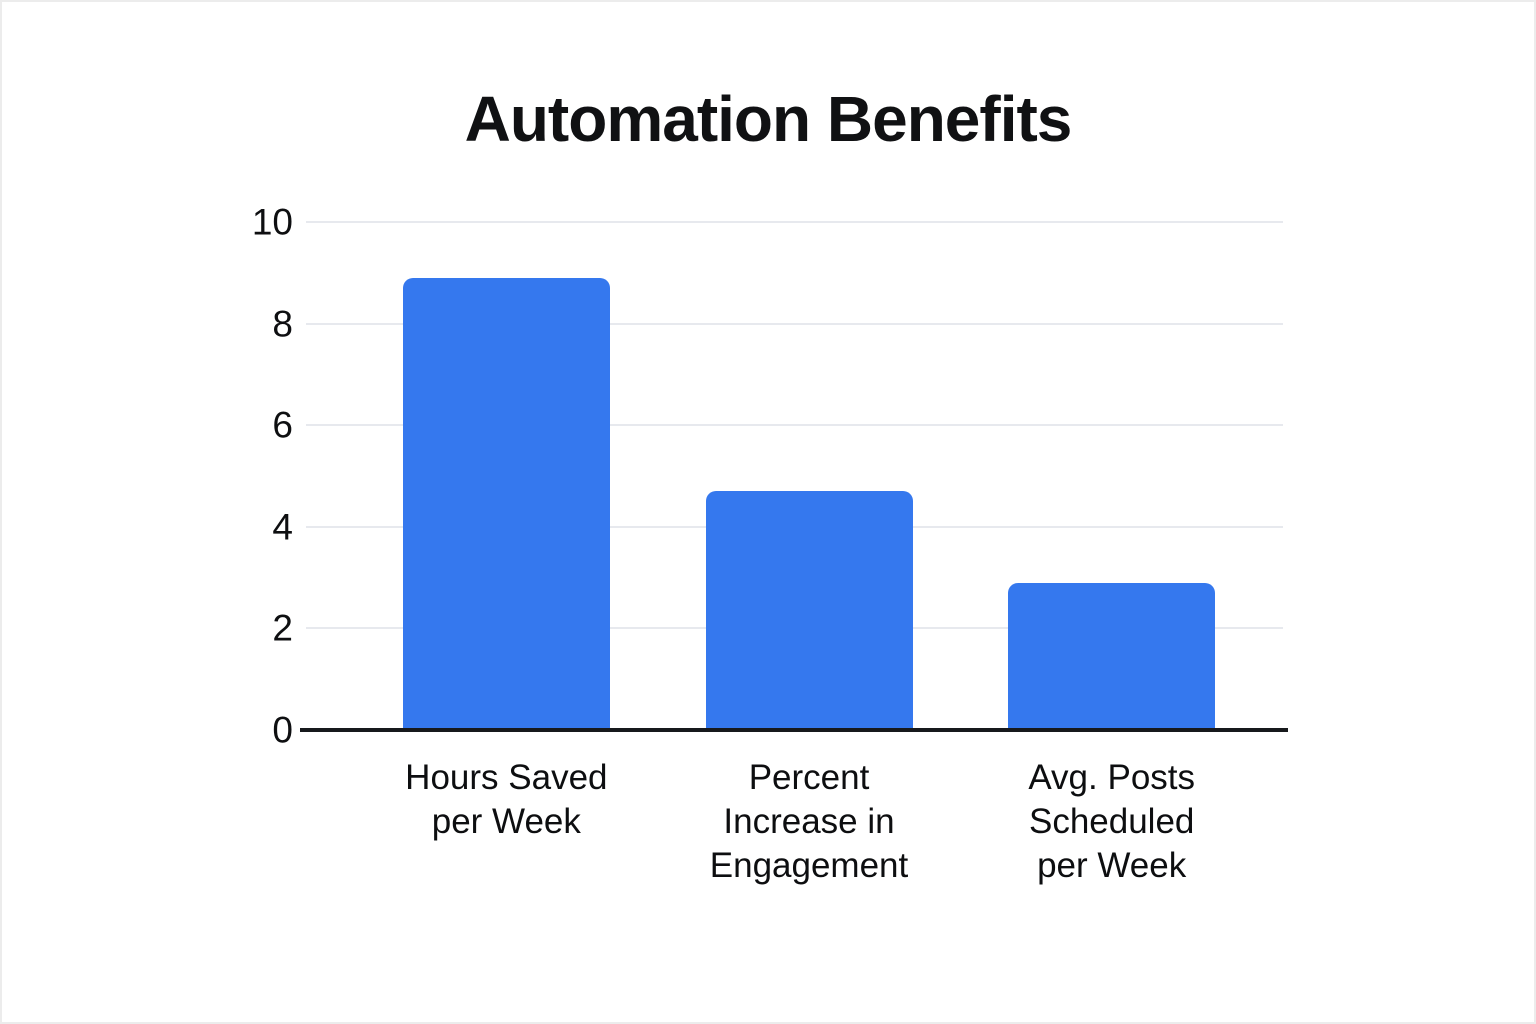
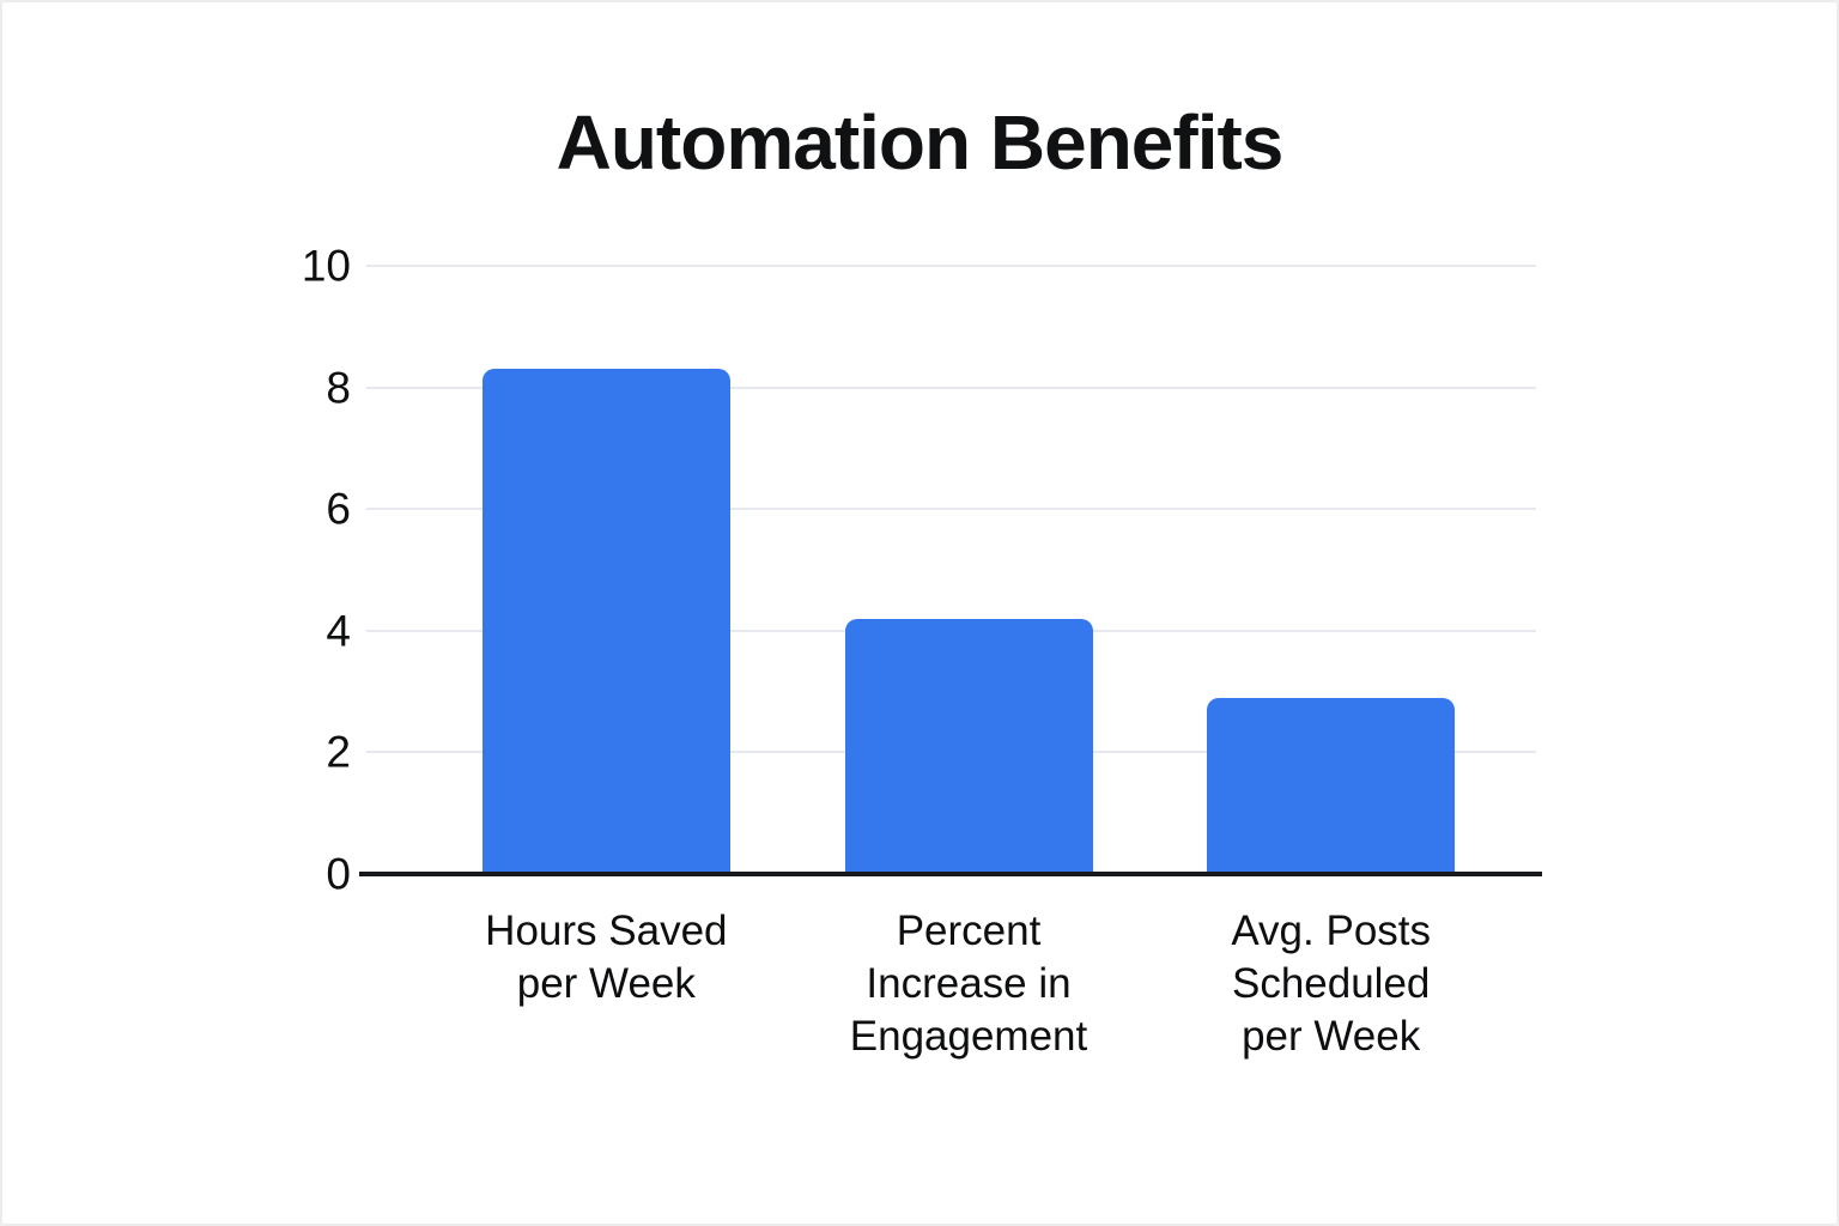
Hours Saved per Week: 8.9 -> 8.3
Percent Increase in Engagement: 4.7 -> 4.2
